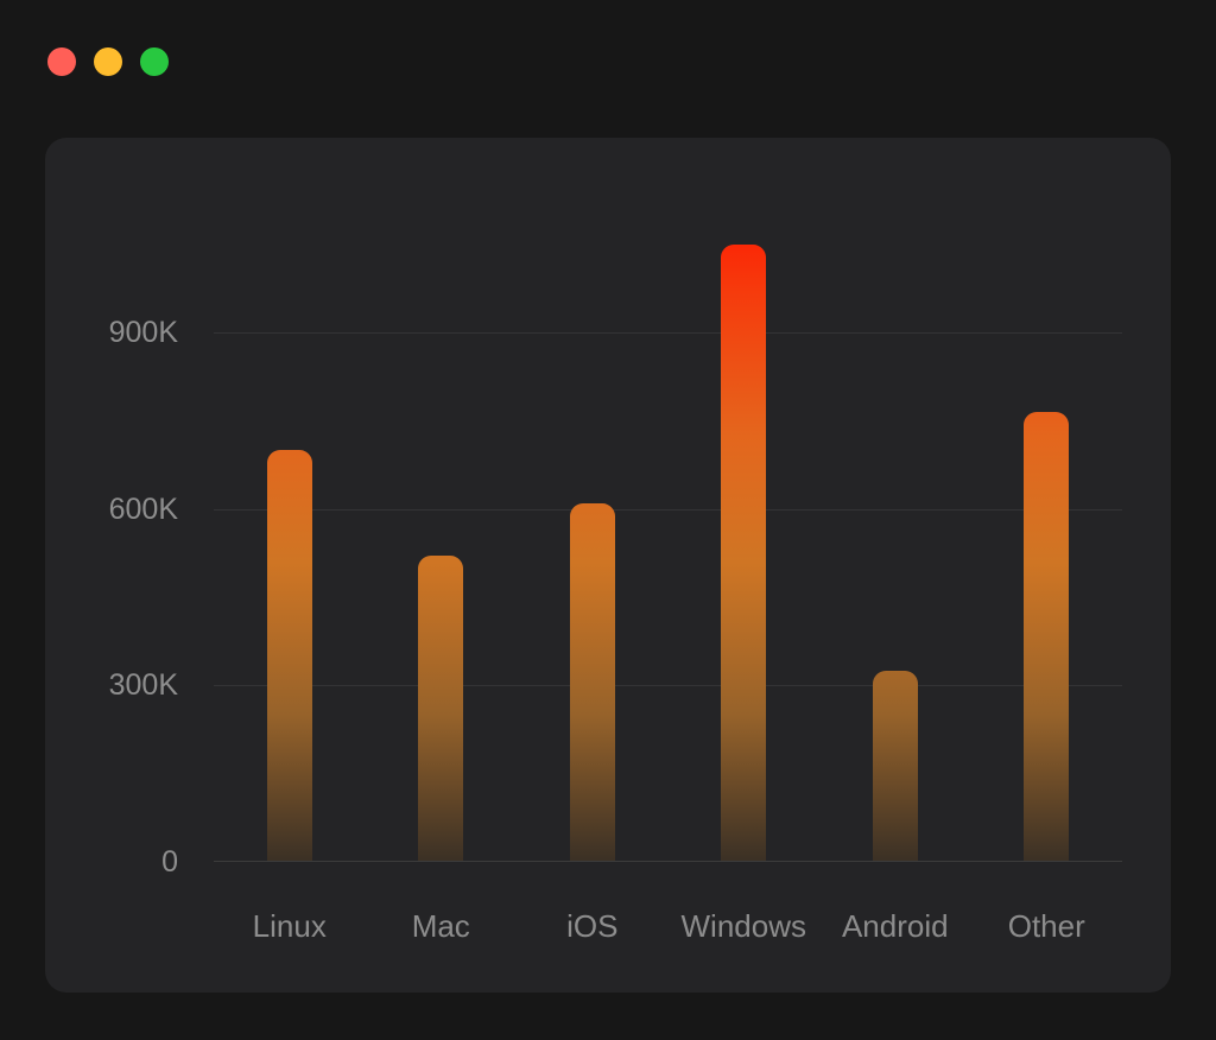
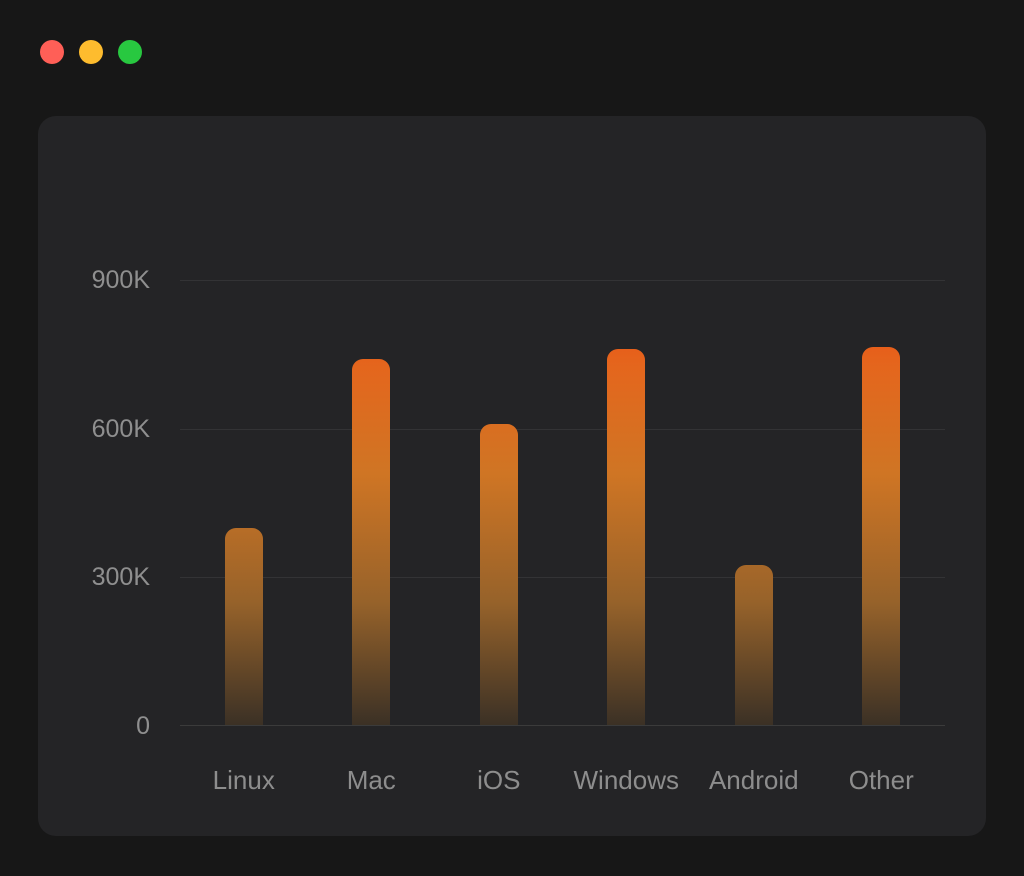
Linux: 700K -> 400K
Mac: 520K -> 740K
Windows: 1050K -> 760K
